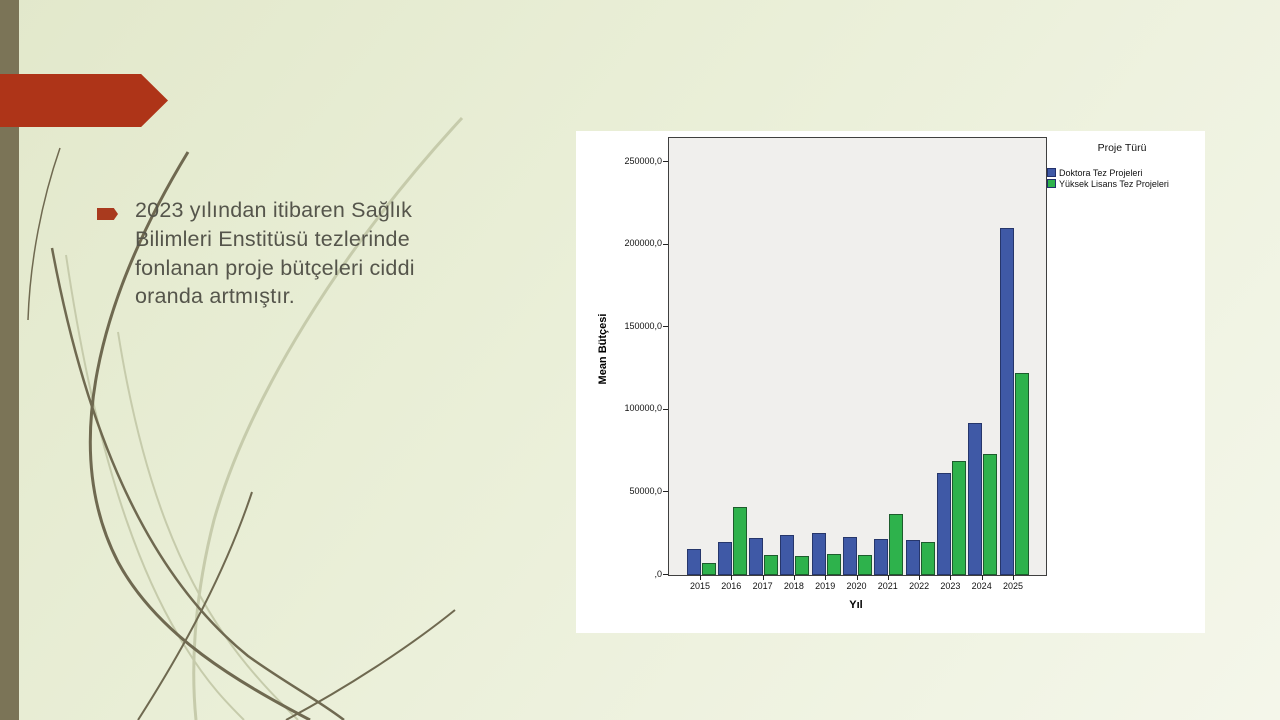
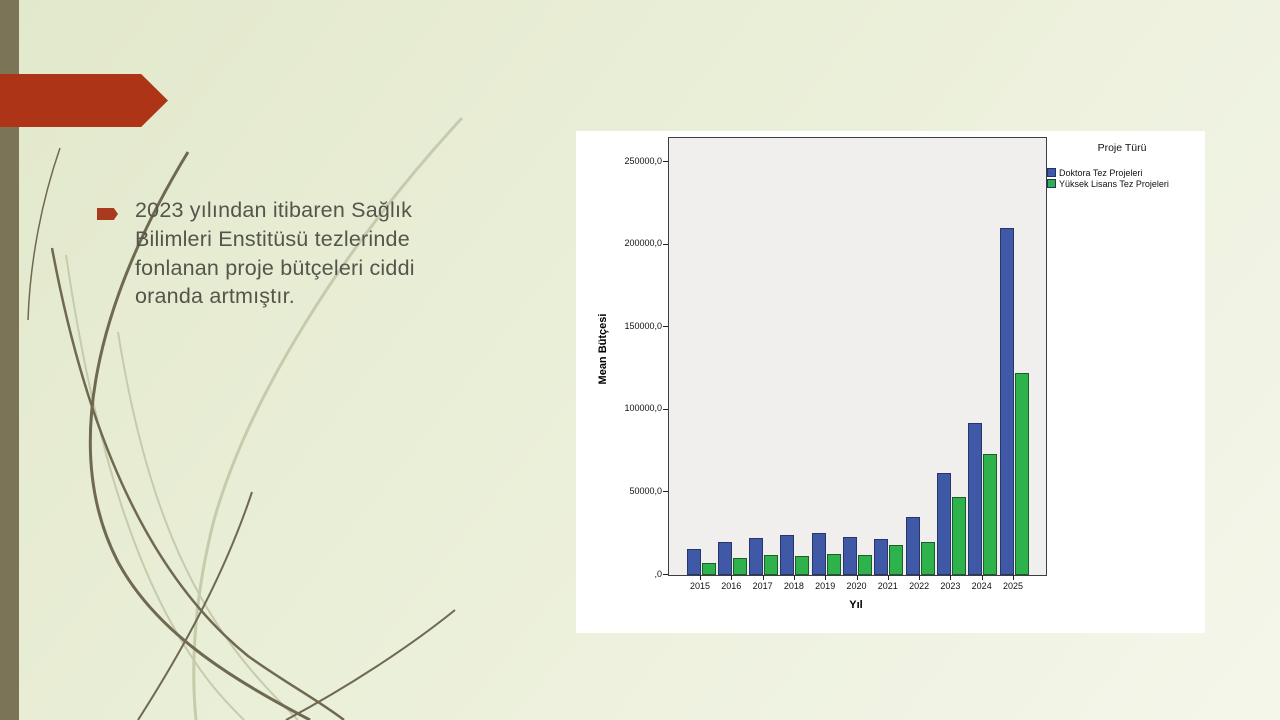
Yüksek Lisans Tez Projeleri/2016: 41000 -> 10000
Yüksek Lisans Tez Projeleri/2021: 37000 -> 18000
Doktora Tez Projeleri/2022: 21000 -> 35000
Yüksek Lisans Tez Projeleri/2023: 69000 -> 47000
